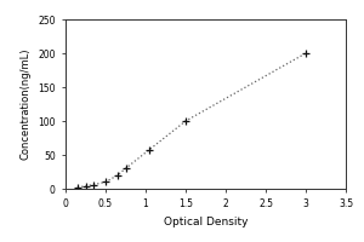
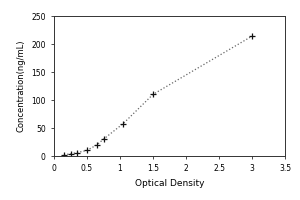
1.5: 100 -> 110
3: 200 -> 214
